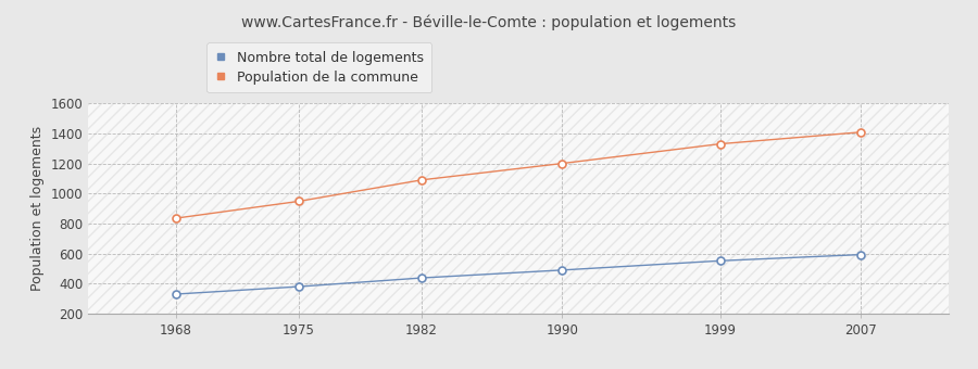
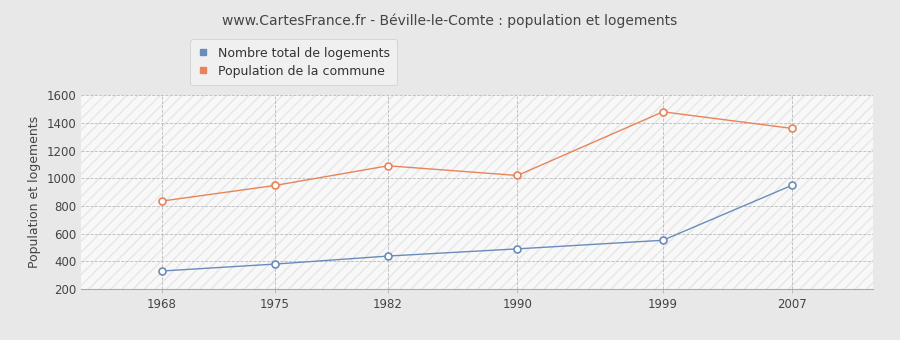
Population de la commune/1990: 1200 -> 1020
Population de la commune/1999: 1330 -> 1480
Nombre total de logements/2007: 590 -> 950
Population de la commune/2007: 1410 -> 1360
